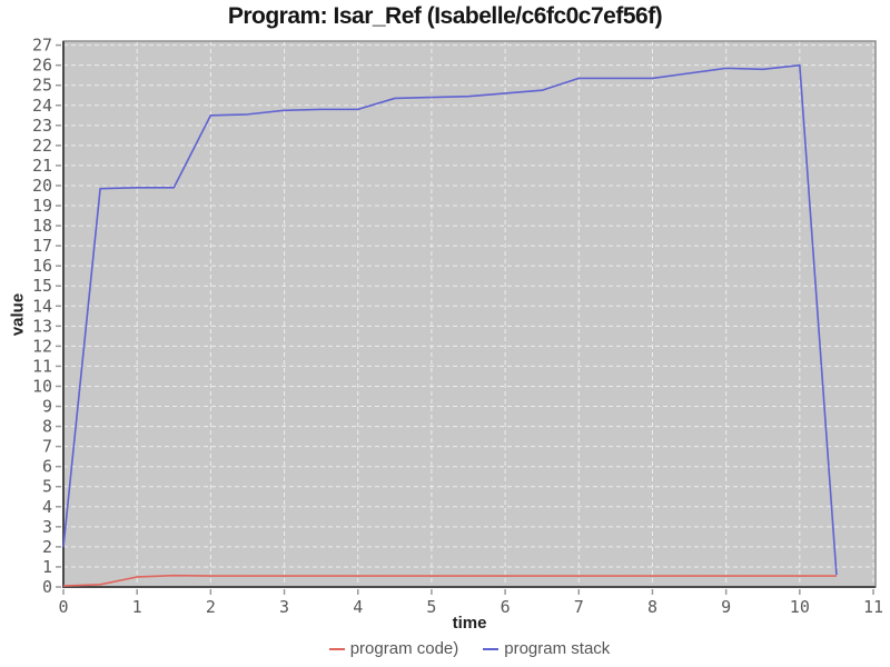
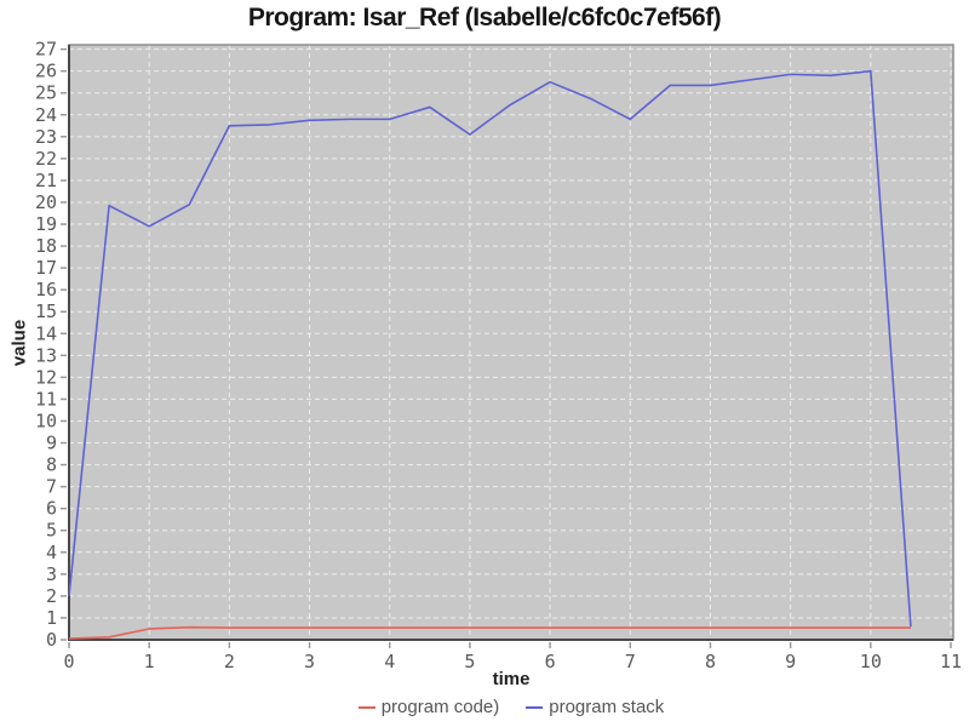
program stack/1: 19.9 -> 18.9
program stack/5: 24.4 -> 23.1
program stack/6: 24.6 -> 25.5
program stack/7: 25.4 -> 23.8
